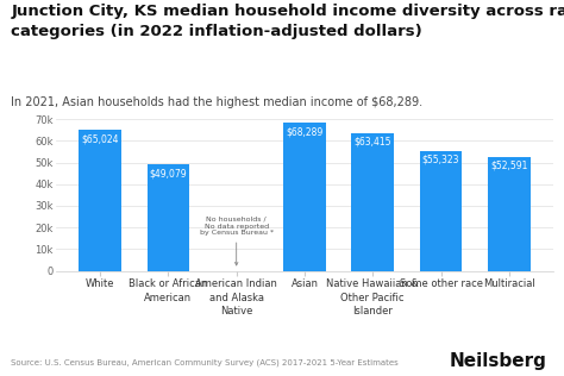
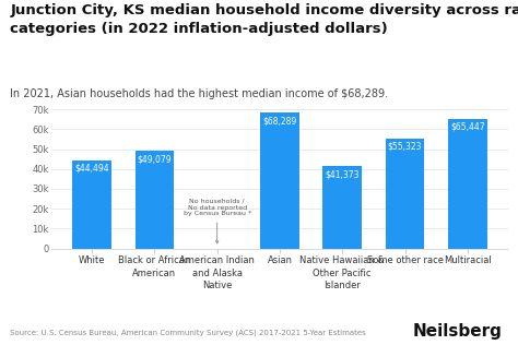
White: $65,024 -> $44,494
Native Hawaiian & Other Pacific Islander: $63,415 -> $41,373
Multiracial: $52,591 -> $65,447
